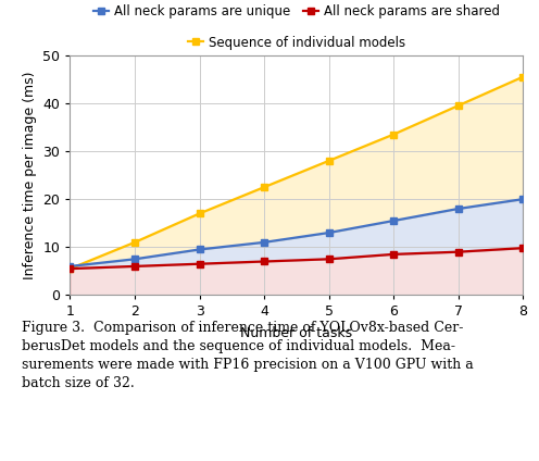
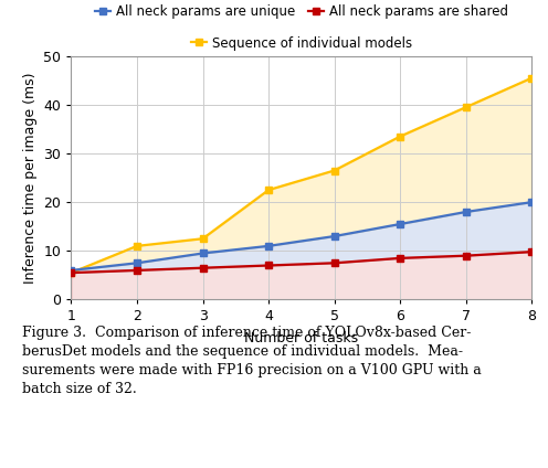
Sequence of individual models/3: 17.0 -> 12.5
Sequence of individual models/5: 28.0 -> 26.5
